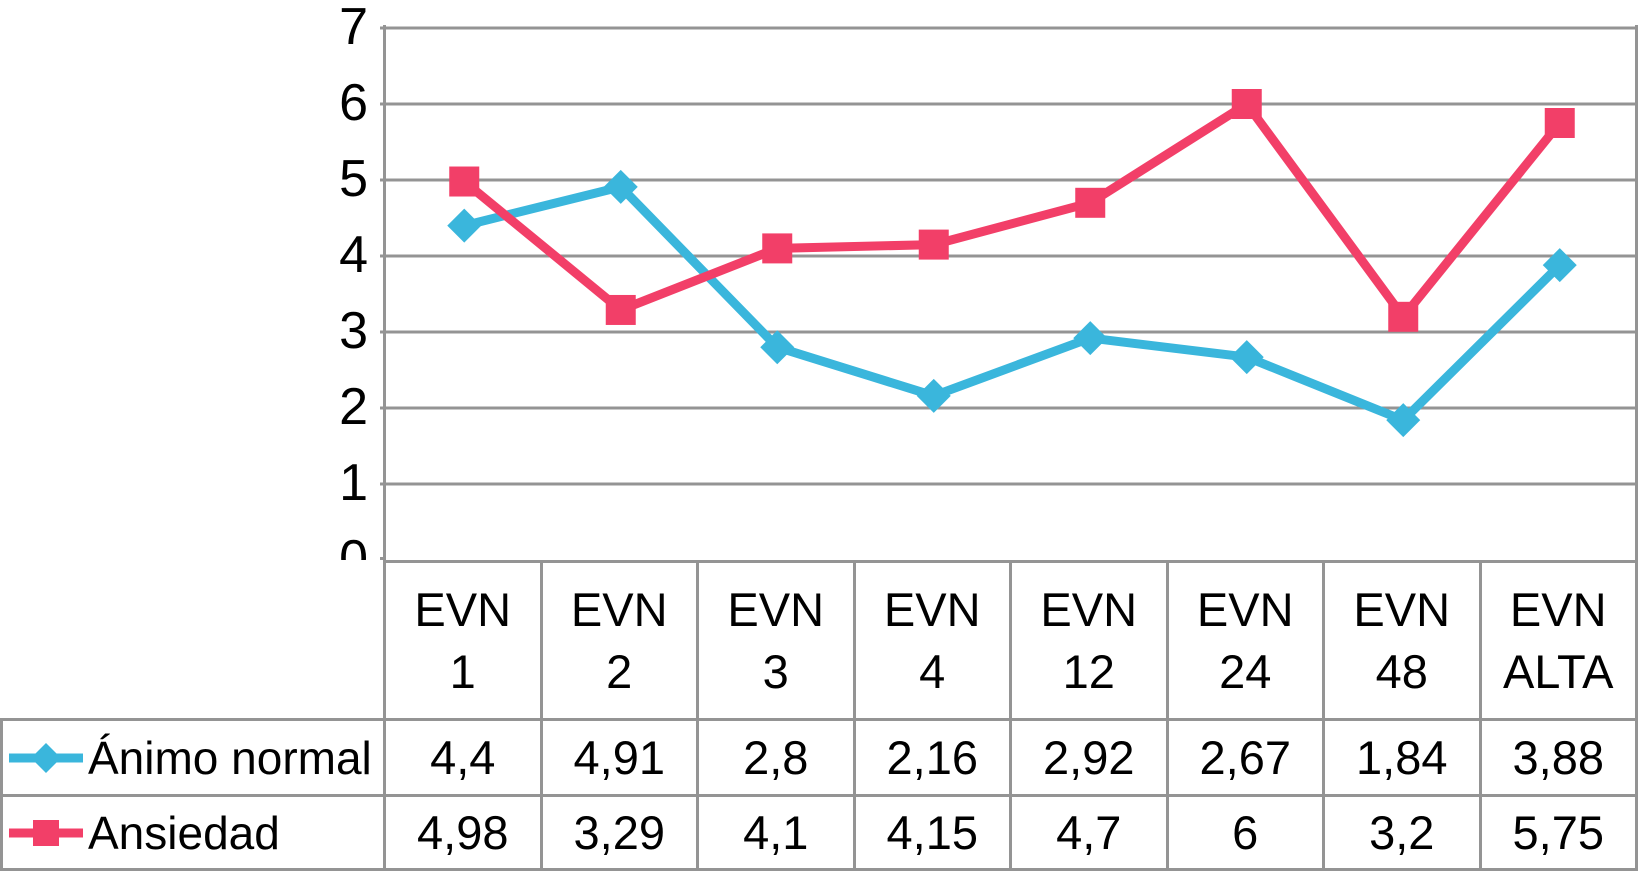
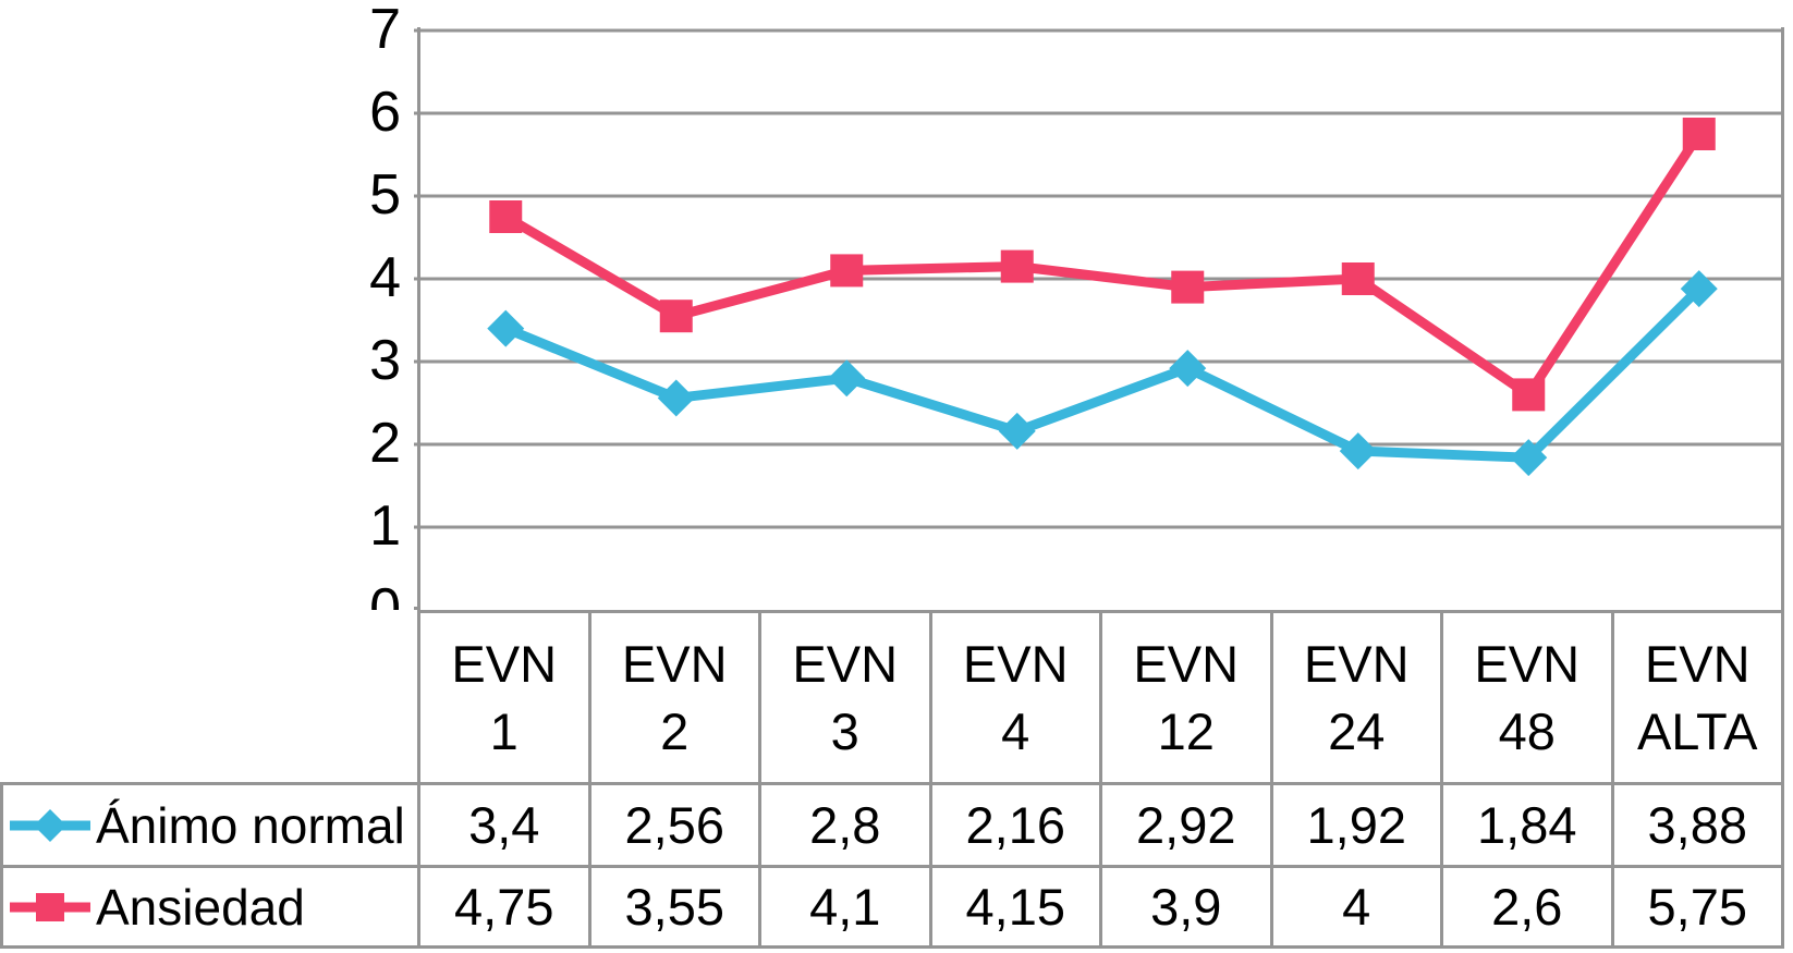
Ánimo normal/EVN 1: 4,4 -> 3,4
Ansiedad/EVN 1: 4,98 -> 4,75
Ánimo normal/EVN 2: 4,91 -> 2,56
Ansiedad/EVN 2: 3,29 -> 3,55
Ansiedad/EVN 12: 4,7 -> 3,9
Ánimo normal/EVN 24: 2,67 -> 1,92
Ansiedad/EVN 24: 6 -> 4
Ansiedad/EVN 48: 3,2 -> 2,6
